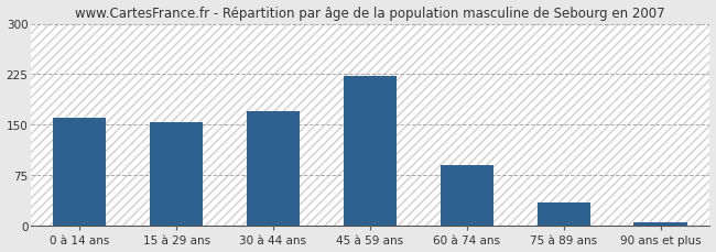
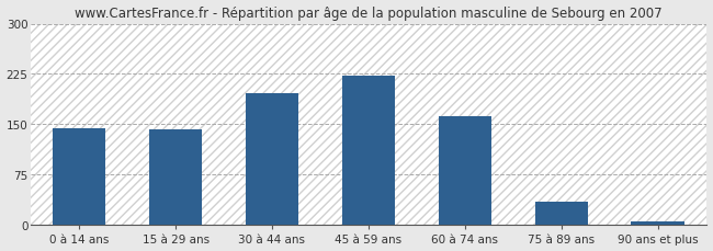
0 à 14 ans: 160 -> 144
15 à 29 ans: 153 -> 142
30 à 44 ans: 170 -> 196
60 à 74 ans: 90 -> 162
